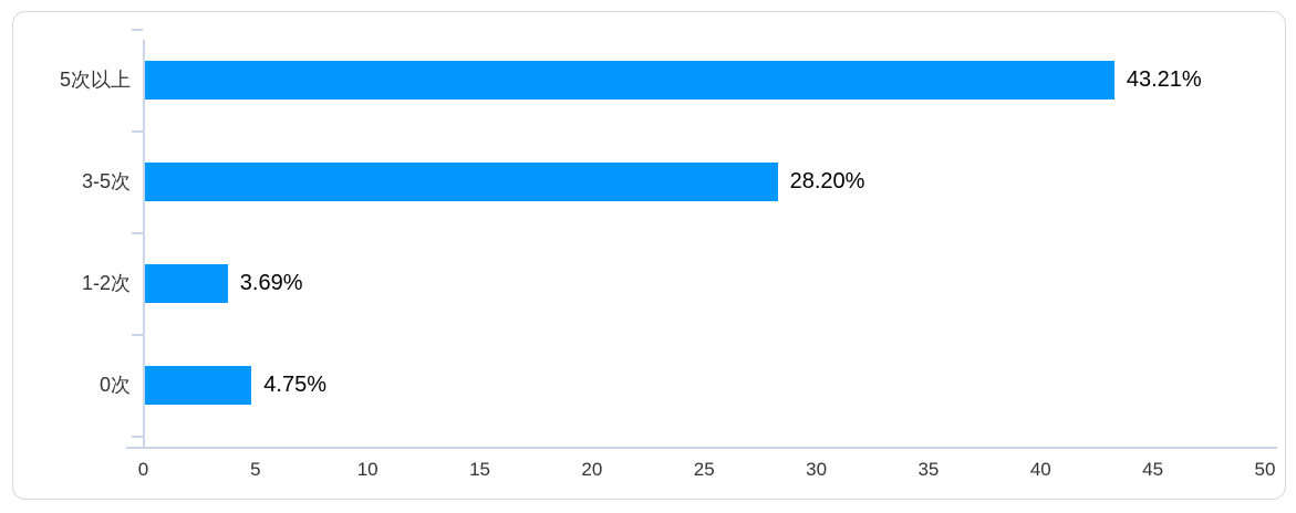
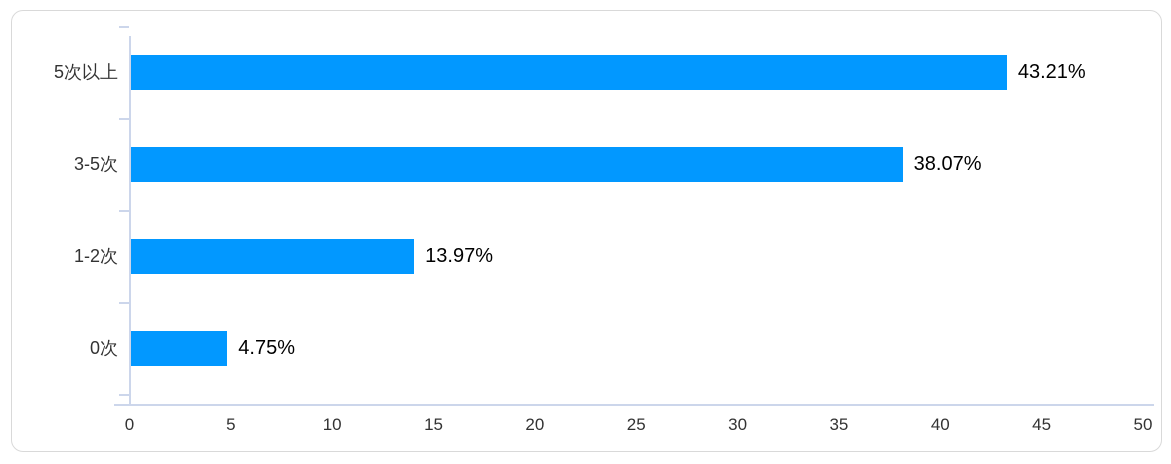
3-5次: 28.20% -> 38.07%
1-2次: 3.69% -> 13.97%
